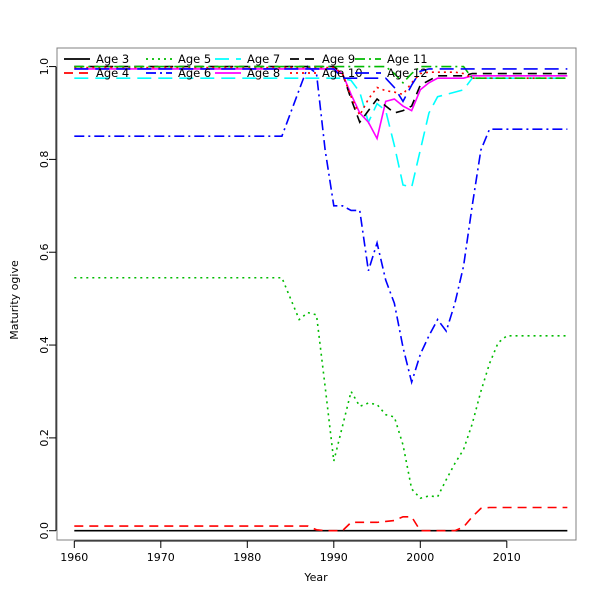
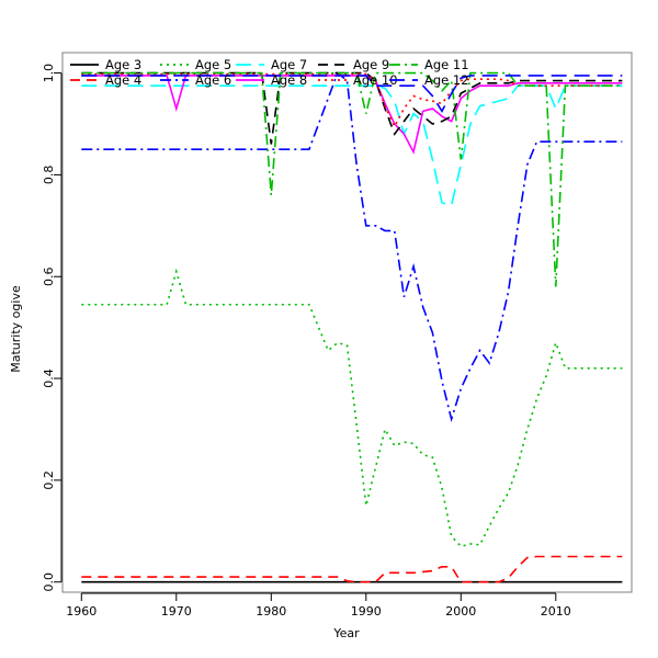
Age 5/1970: 0.55 -> 0.61
Age 8/1970: 0.99 -> 0.93
Age 9/1980: 1.00 -> 0.86
Age 11/1980: 1.00 -> 0.76
Age 11/1990: 1.00 -> 0.92
Age 11/2000: 1.00 -> 0.83
Age 5/2010: 0.42 -> 0.47
Age 7/2010: 0.97 -> 0.93
Age 11/2010: 0.97 -> 0.58
